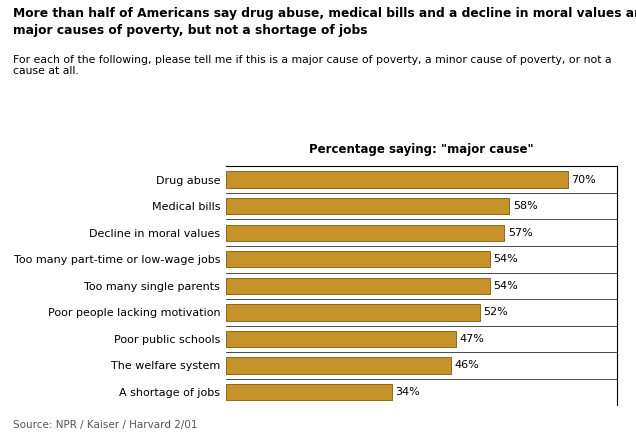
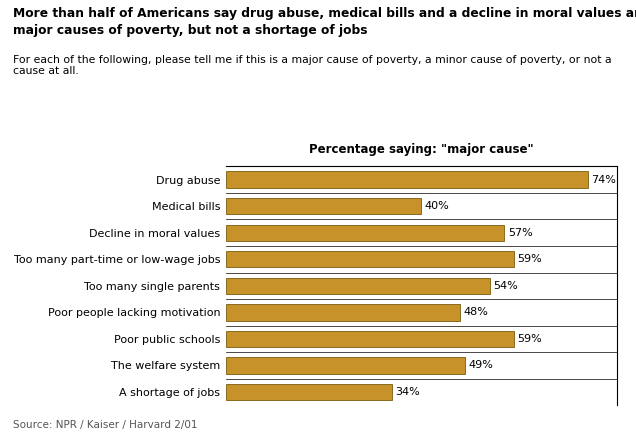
Drug abuse: 70% -> 74%
Medical bills: 58% -> 40%
Too many part-time or low-wage jobs: 54% -> 59%
Poor people lacking motivation: 52% -> 48%
Poor public schools: 47% -> 59%
The welfare system: 46% -> 49%
